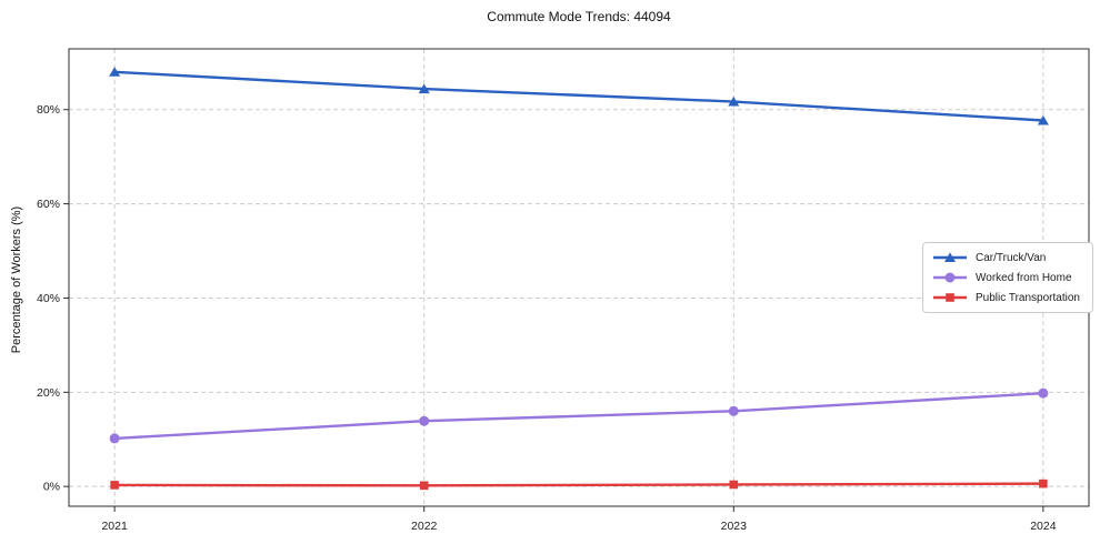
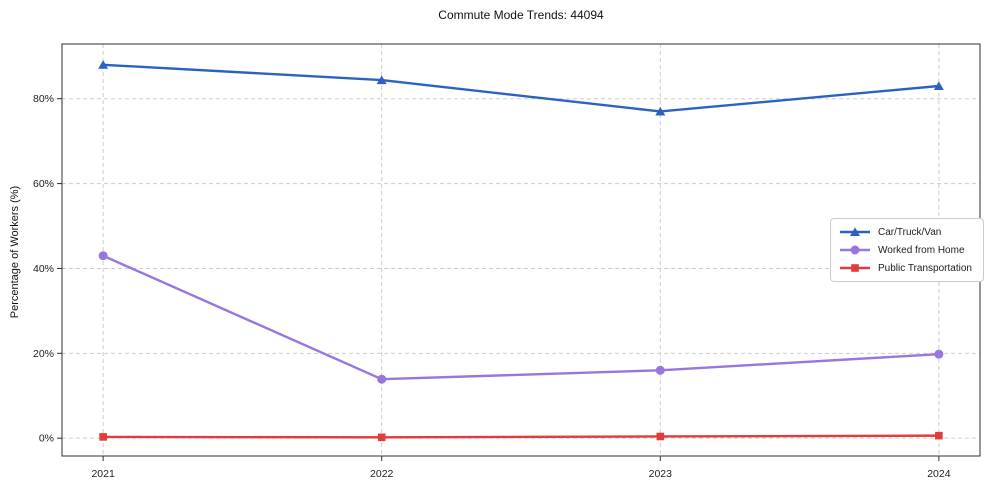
Worked from Home/2021: 10% -> 43%
Car/Truck/Van/2023: 82% -> 77%
Car/Truck/Van/2024: 78% -> 83%
